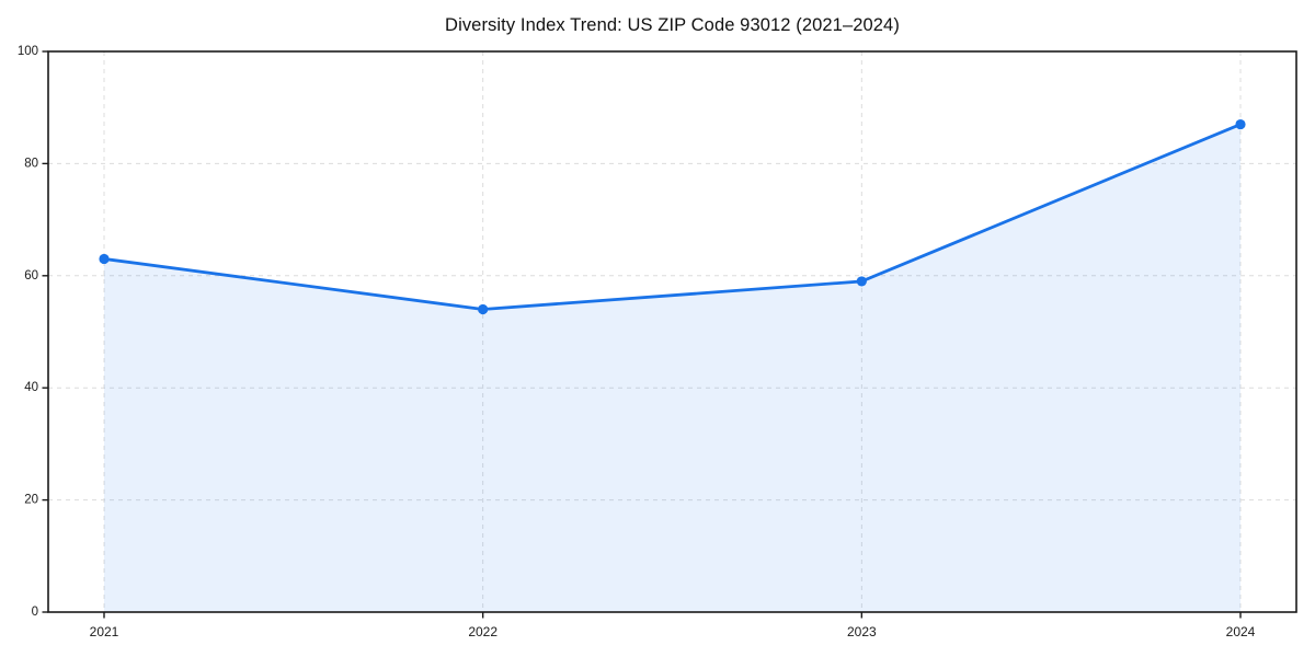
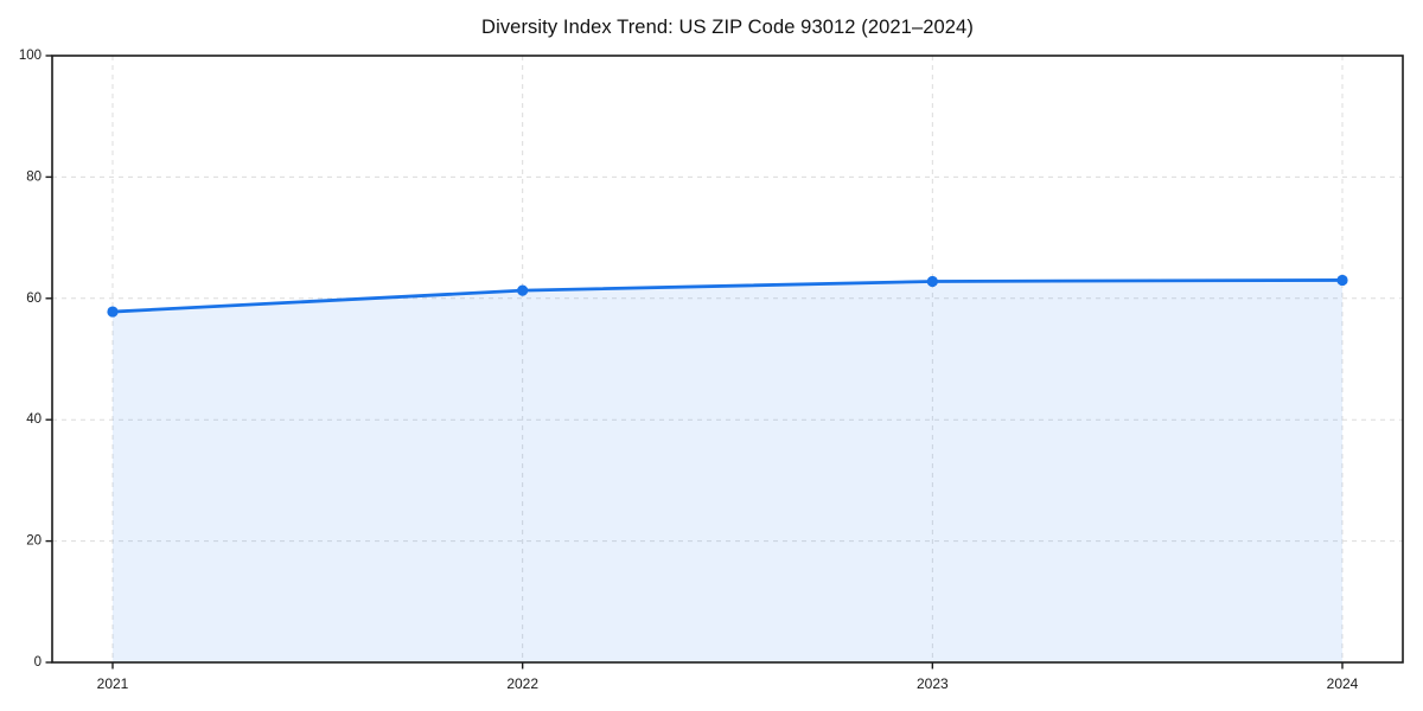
2021: 63 -> 58
2022: 54 -> 61
2023: 59 -> 63
2024: 87 -> 63
